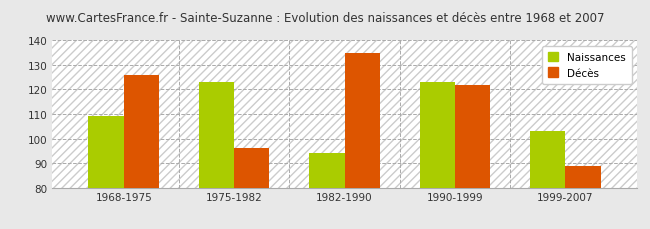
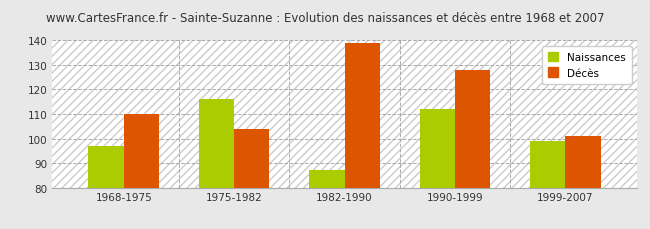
Naissances/1968-1975: 109 -> 97
Décès/1968-1975: 126 -> 110
Naissances/1975-1982: 123 -> 116
Décès/1975-1982: 96 -> 104
Naissances/1982-1990: 94 -> 87
Décès/1982-1990: 135 -> 139
Naissances/1990-1999: 123 -> 112
Décès/1990-1999: 122 -> 128
Naissances/1999-2007: 103 -> 99
Décès/1999-2007: 89 -> 101
